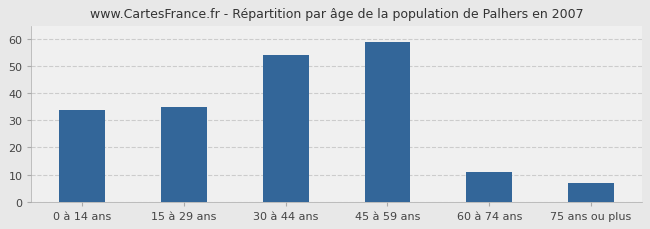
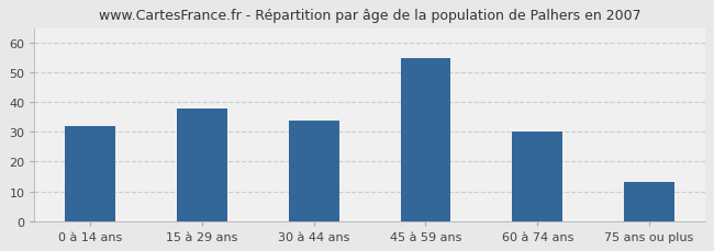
0 à 14 ans: 34 -> 32
15 à 29 ans: 35 -> 38
30 à 44 ans: 54 -> 34
45 à 59 ans: 59 -> 55
60 à 74 ans: 11 -> 30
75 ans ou plus: 7 -> 13
